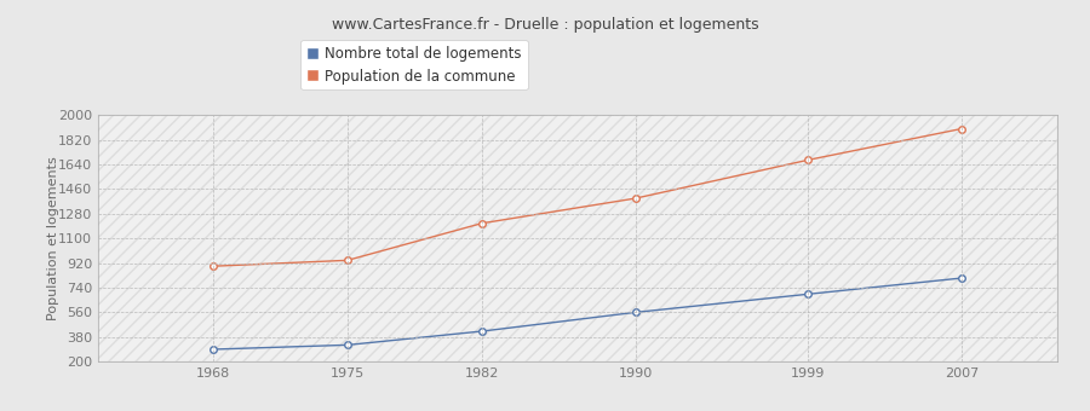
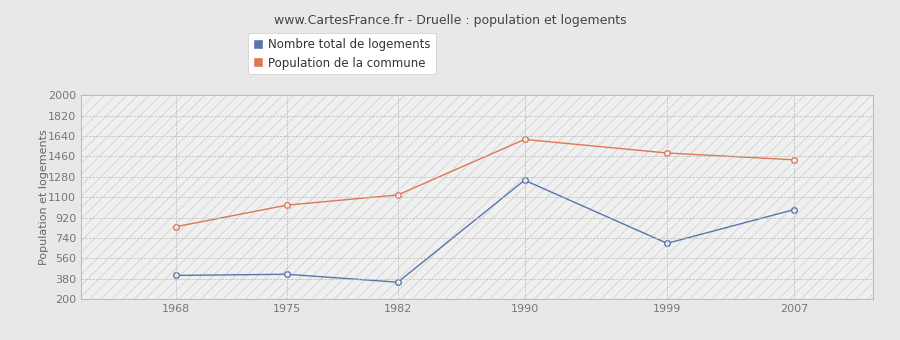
Nombre total de logements/1968: 290 -> 410
Population de la commune/1968: 900 -> 840
Nombre total de logements/1975: 320 -> 420
Population de la commune/1975: 940 -> 1030
Nombre total de logements/1982: 420 -> 350
Population de la commune/1982: 1210 -> 1120
Nombre total de logements/1990: 560 -> 1250
Population de la commune/1990: 1390 -> 1610
Population de la commune/1999: 1670 -> 1490
Nombre total de logements/2007: 810 -> 990
Population de la commune/2007: 1900 -> 1430
